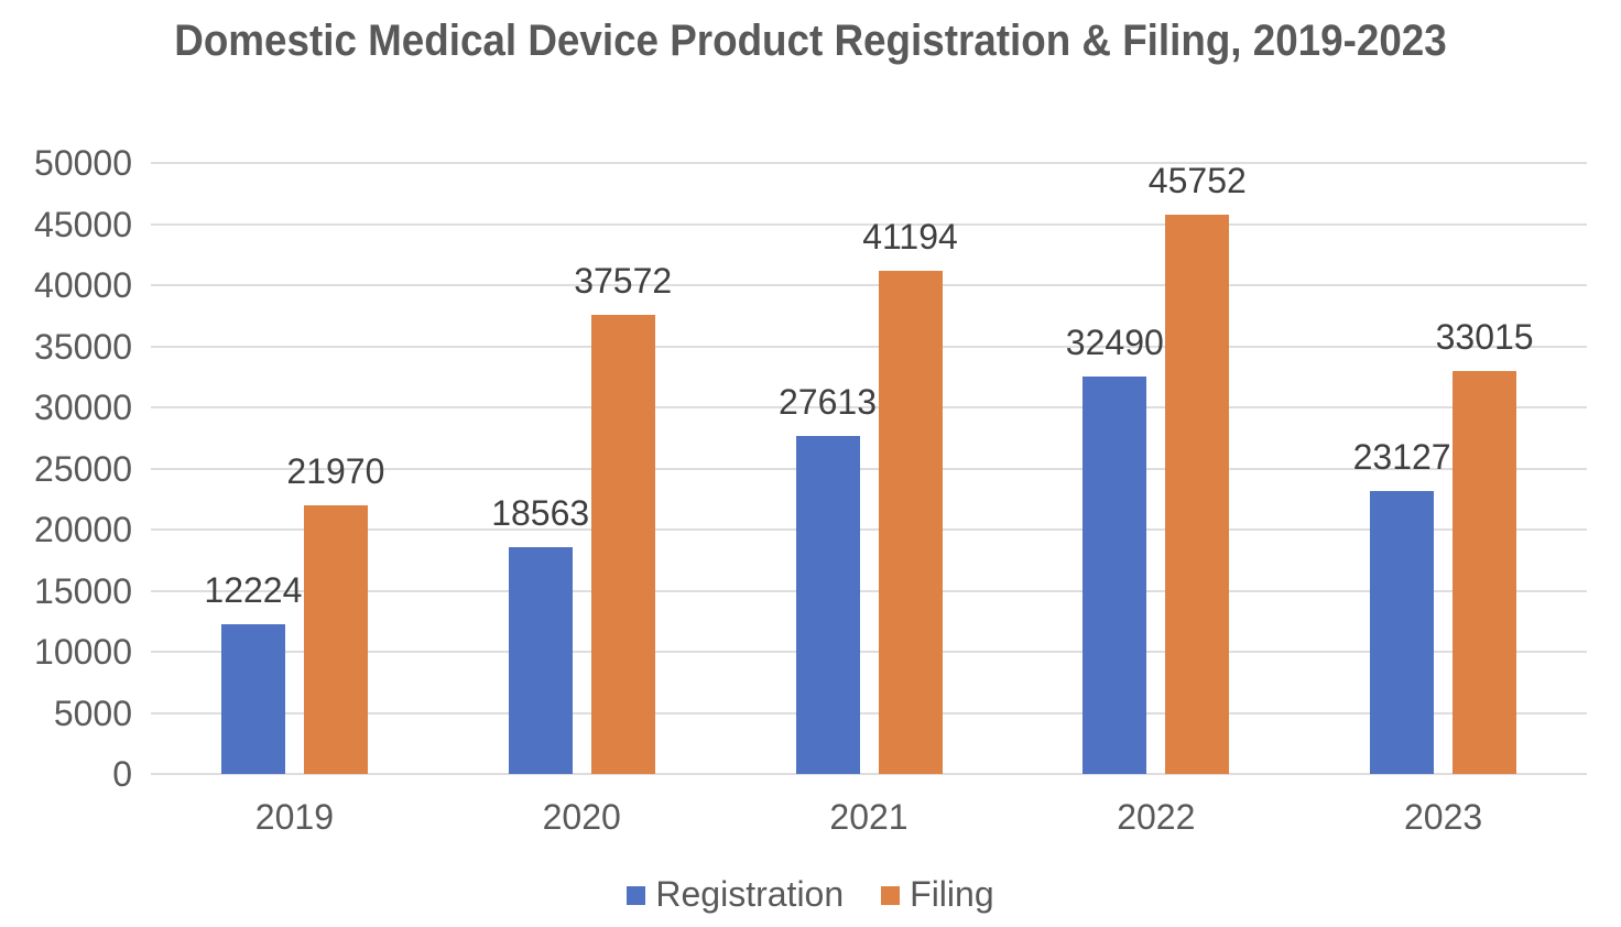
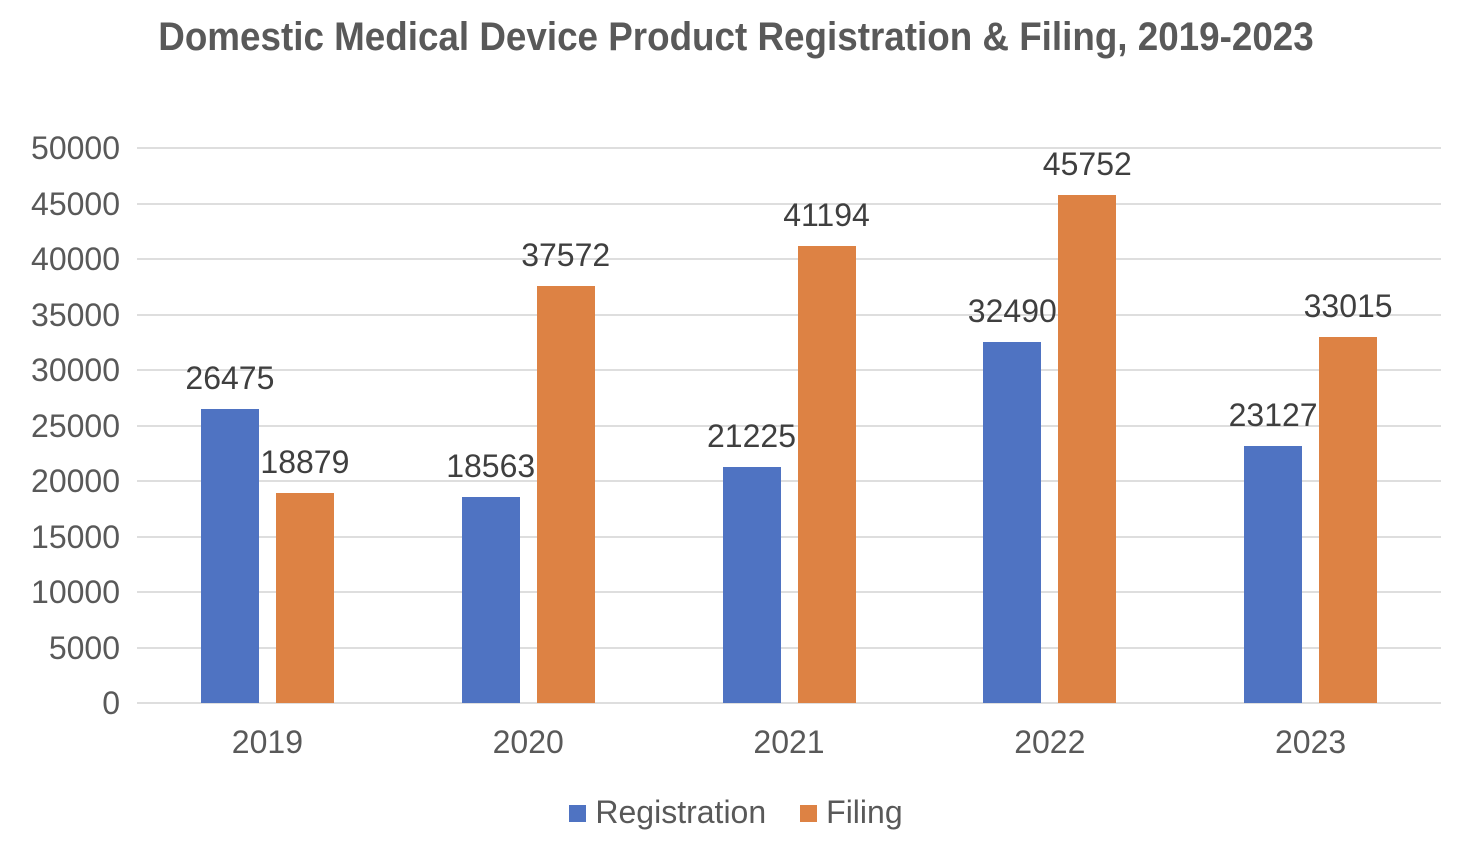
Registration/2019: 12224 -> 26475
Filing/2019: 21970 -> 18879
Registration/2021: 27613 -> 21225
